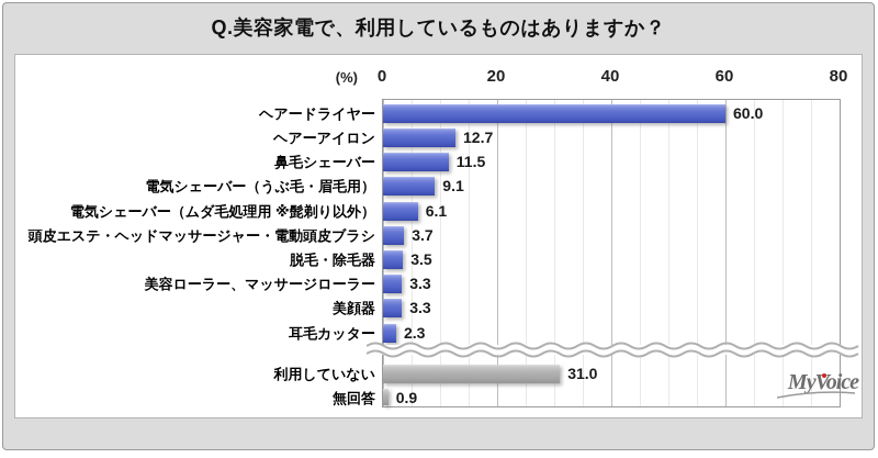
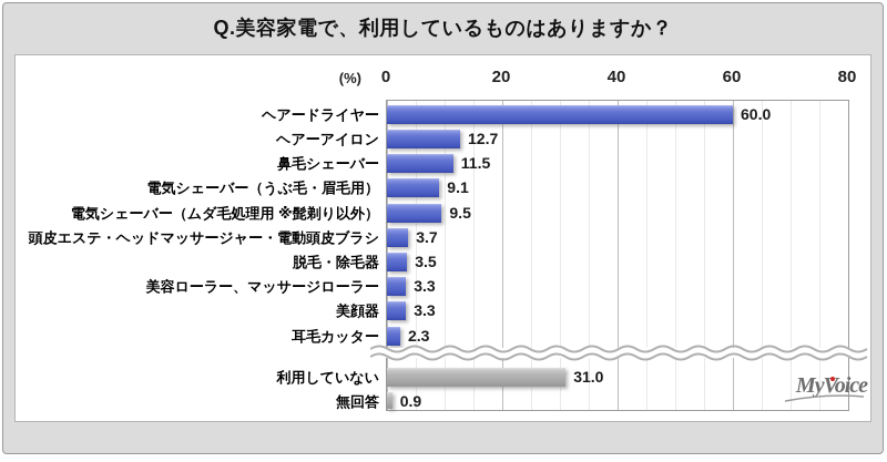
電気シェーバー（ムダ毛処理用 ※髭剃り以外）: 6.1 -> 9.5
